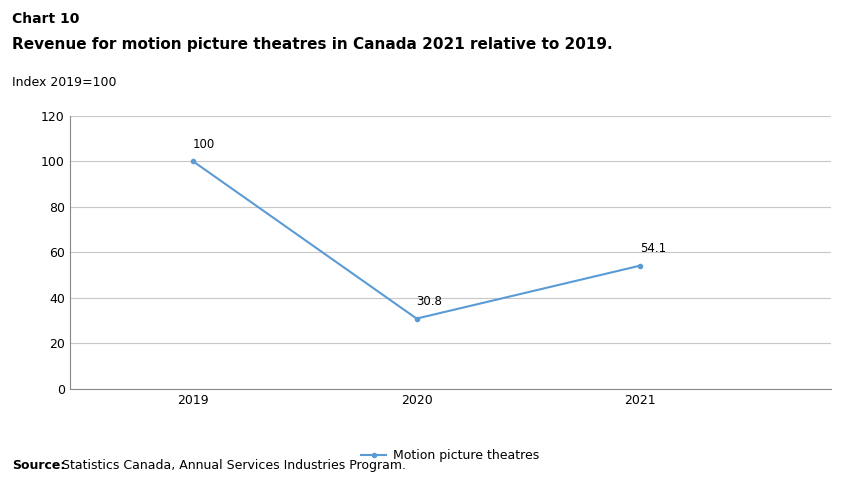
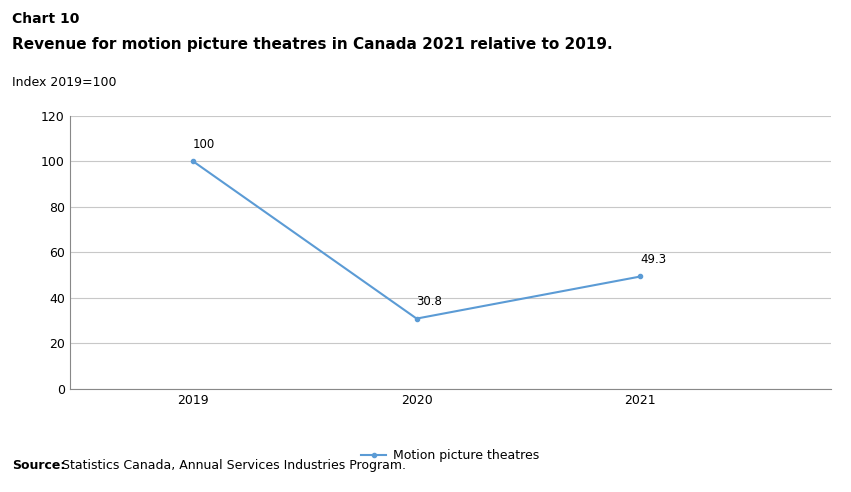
2021: 54.1 -> 49.3
